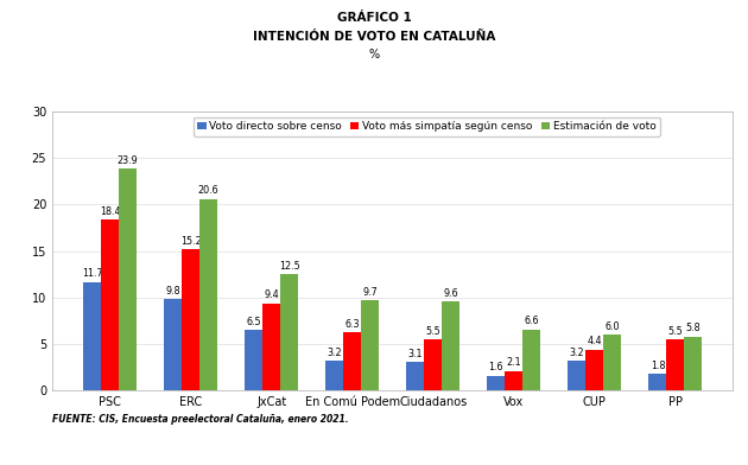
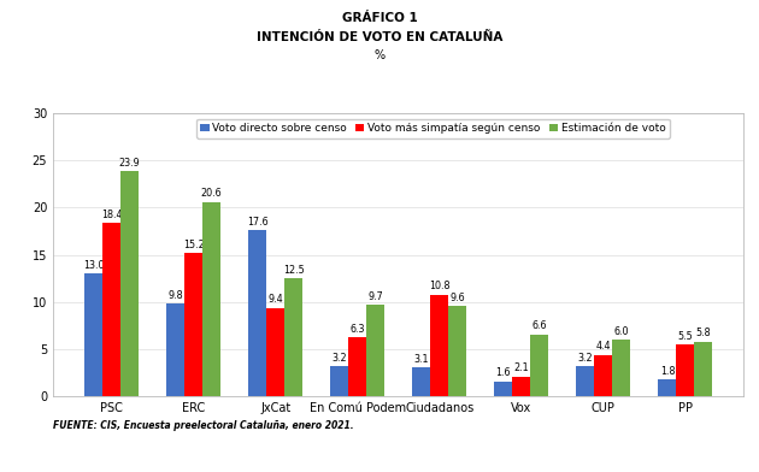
Voto directo sobre censo/PSC: 11.7 -> 13.0
Voto directo sobre censo/JxCat: 6.5 -> 17.6
Voto más simpatía según censo/Ciudadanos: 5.5 -> 10.8
